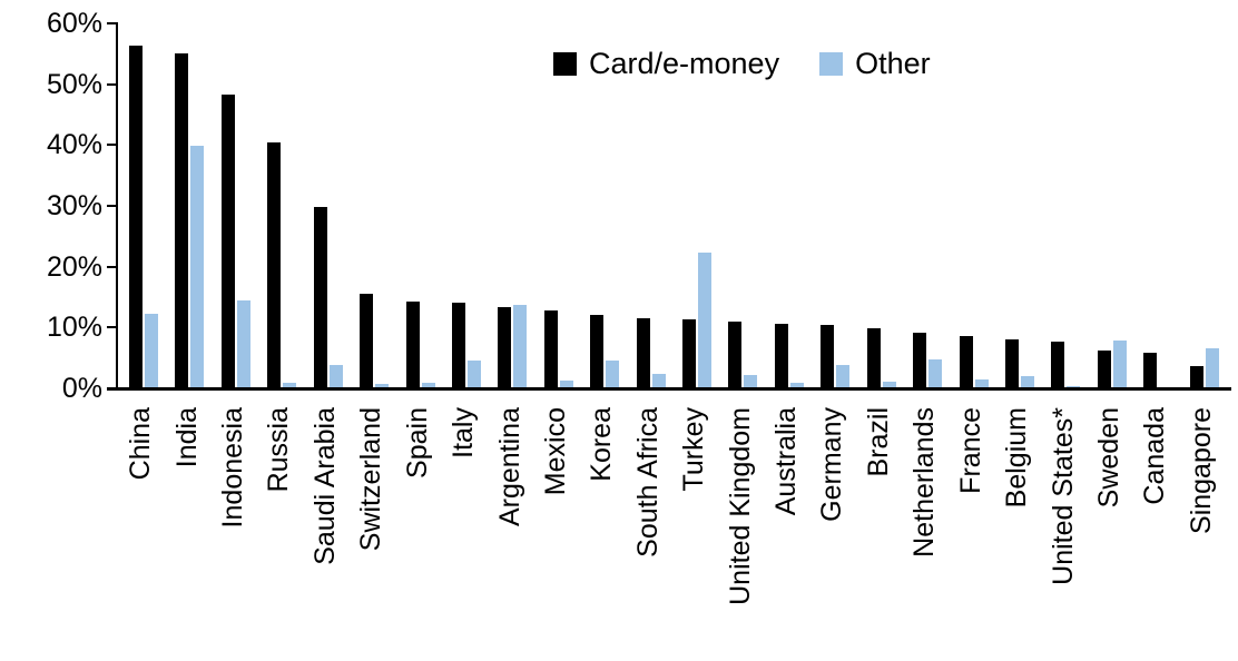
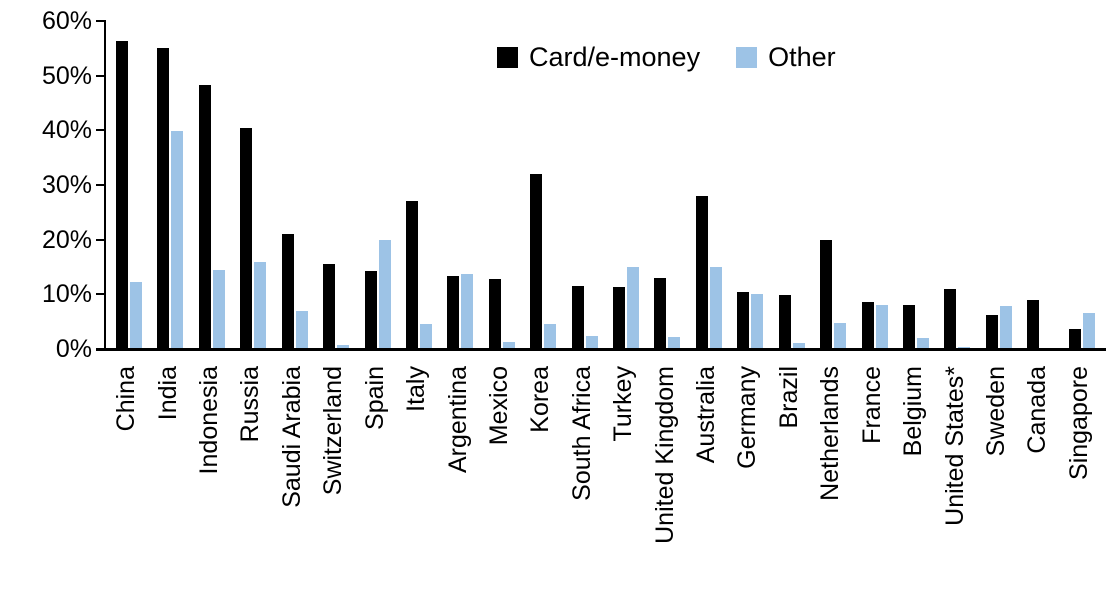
Other/Russia: 1% -> 16%
Card/e-money/Saudi Arabia: 30% -> 21%
Other/Saudi Arabia: 4% -> 7%
Other/Spain: 1% -> 20%
Card/e-money/Italy: 14% -> 27%
Card/e-money/Korea: 12% -> 32%
Other/Turkey: 22% -> 15%
Card/e-money/United Kingdom: 11% -> 13%
Card/e-money/Australia: 11% -> 28%
Other/Australia: 1% -> 15%
Other/Germany: 4% -> 10%
Card/e-money/Netherlands: 9% -> 20%
Other/France: 2% -> 8%
Card/e-money/United States*: 8% -> 11%
Card/e-money/Canada: 6% -> 9%
